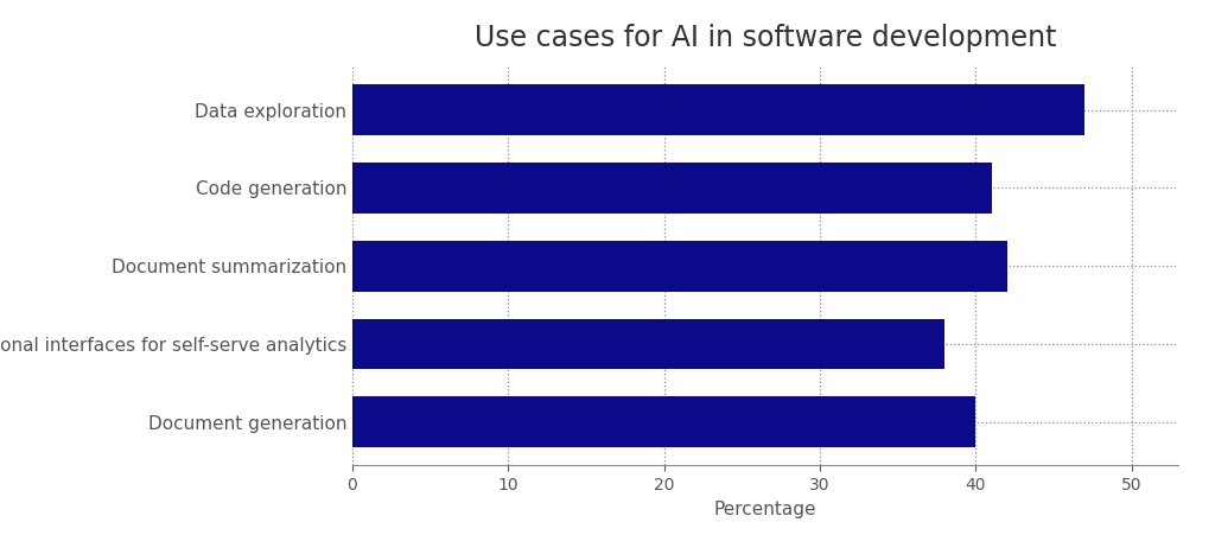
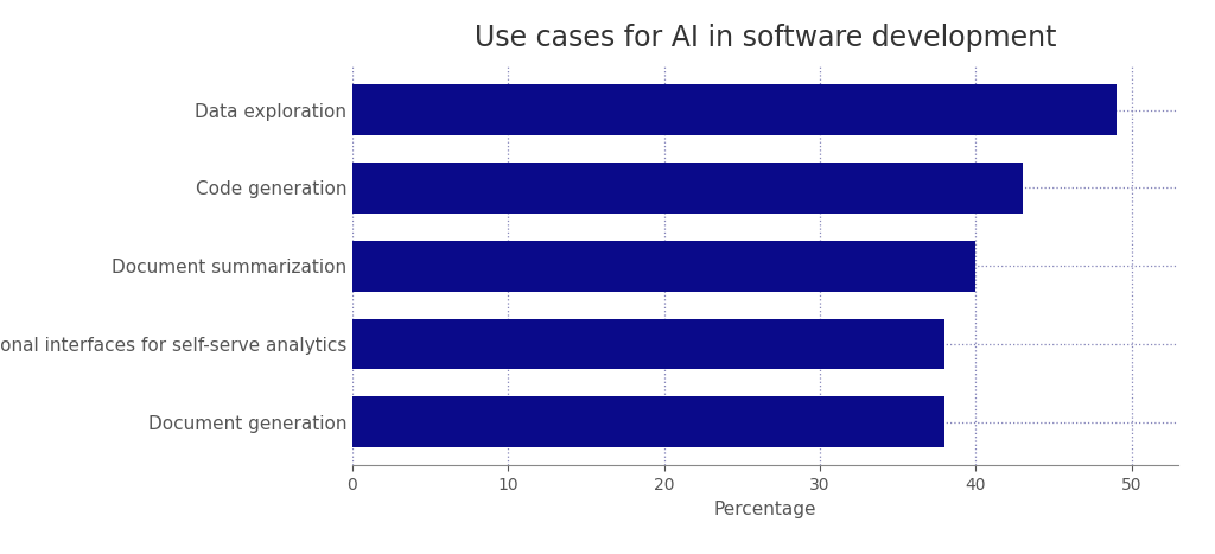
Data exploration: 47 -> 49
Code generation: 41 -> 43
Document summarization: 42 -> 40
Document generation: 40 -> 38
